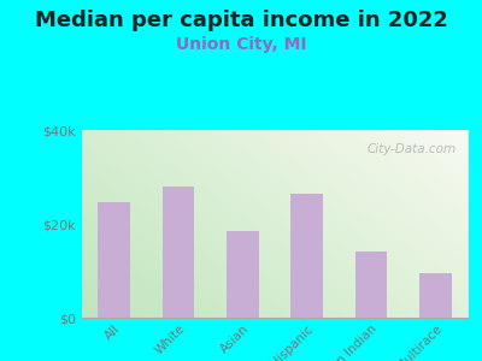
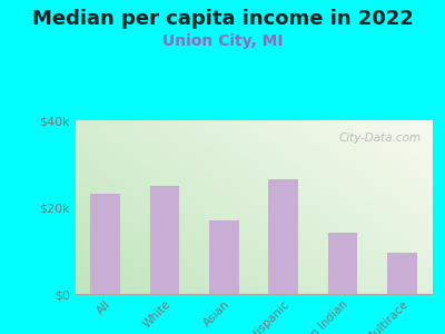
All: $24.5k -> $23.0k
White: $28.0k -> $25.0k
Asian: $18.5k -> $17.0k
